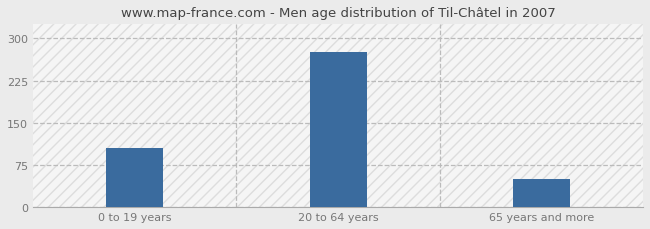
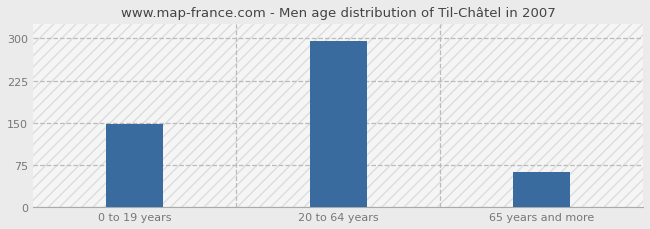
0 to 19 years: 106 -> 147
20 to 64 years: 276 -> 296
65 years and more: 50 -> 63
